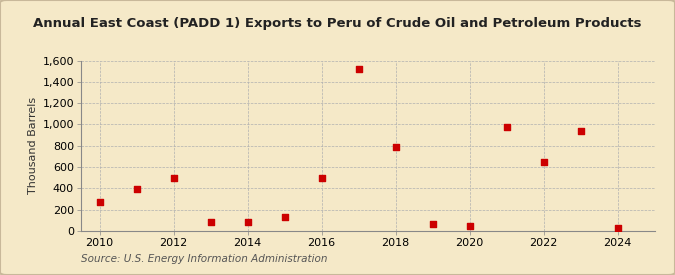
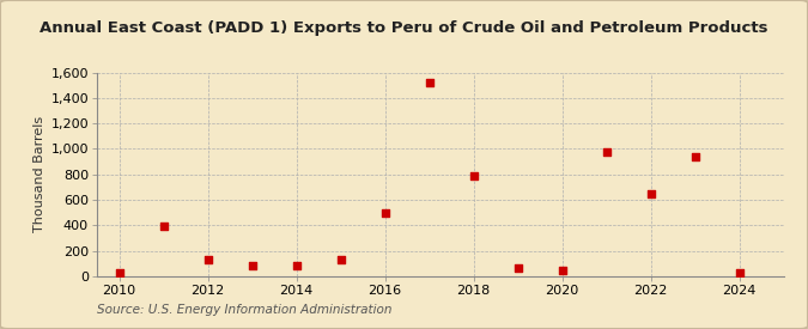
2010: 270 -> 30
2012: 500 -> 130
